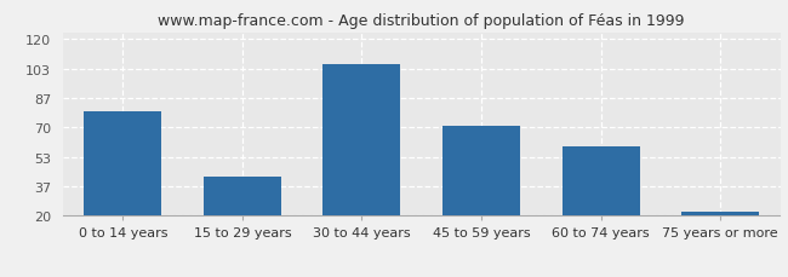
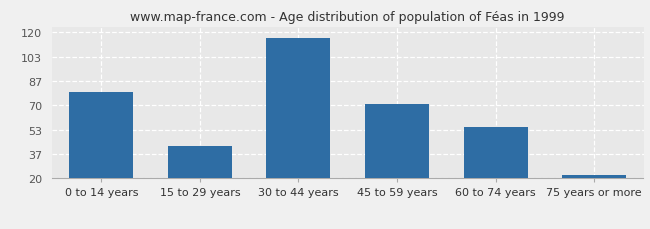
30 to 44 years: 106 -> 116
60 to 74 years: 59 -> 55
